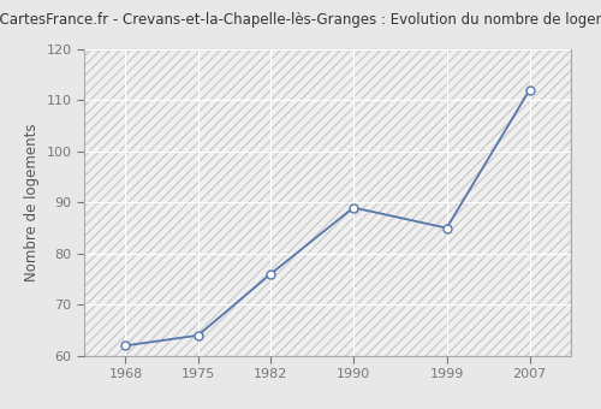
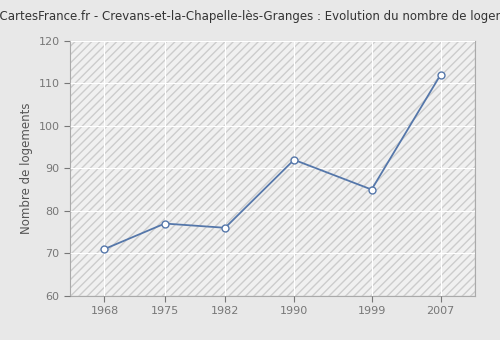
1968: 62 -> 71
1975: 64 -> 77
1990: 89 -> 92
